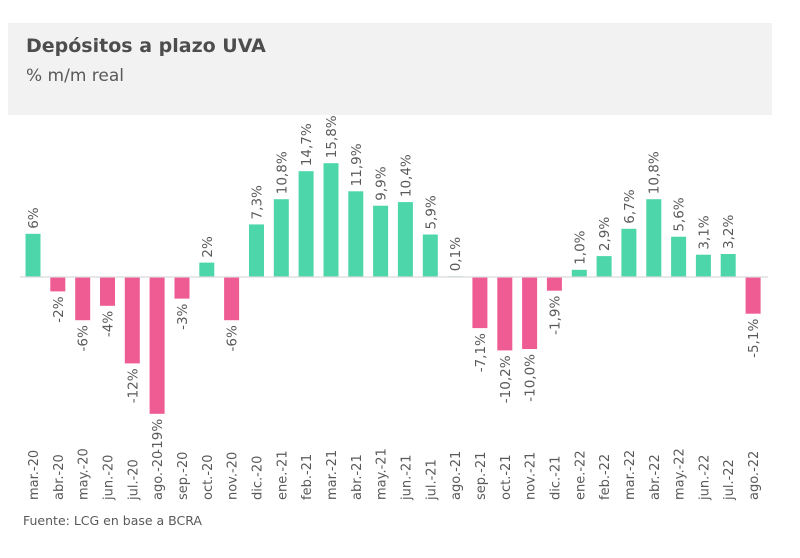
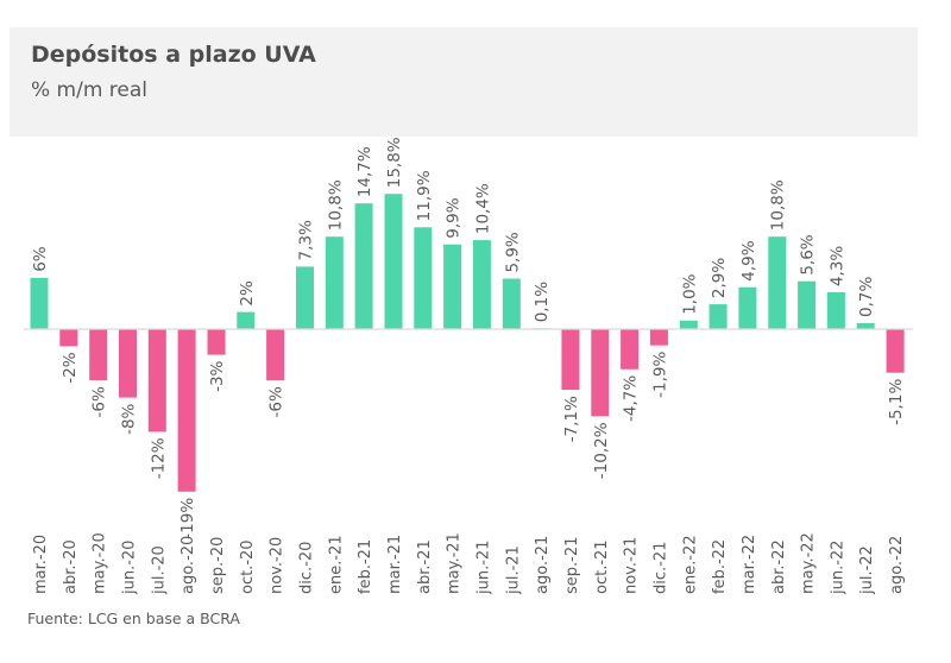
jun.-20: -4% -> -8%
nov.-21: -10,0% -> -4,7%
mar.-22: 6,7% -> 4,9%
jun.-22: 3,1% -> 4,3%
jul.-22: 3,2% -> 0,7%
